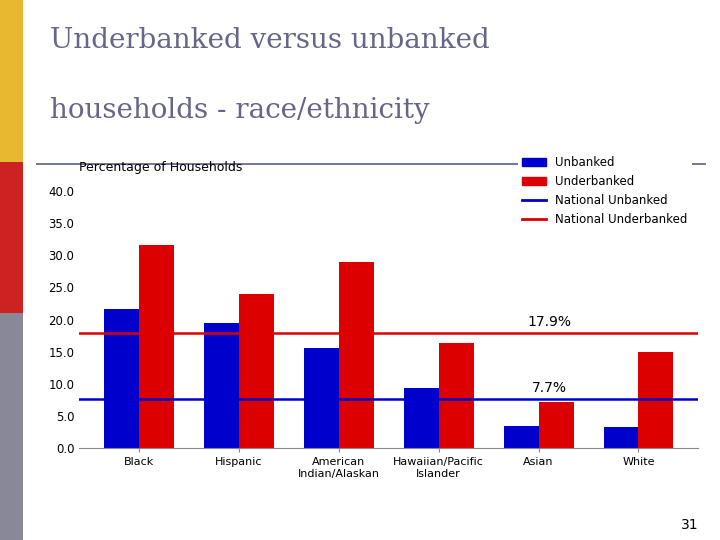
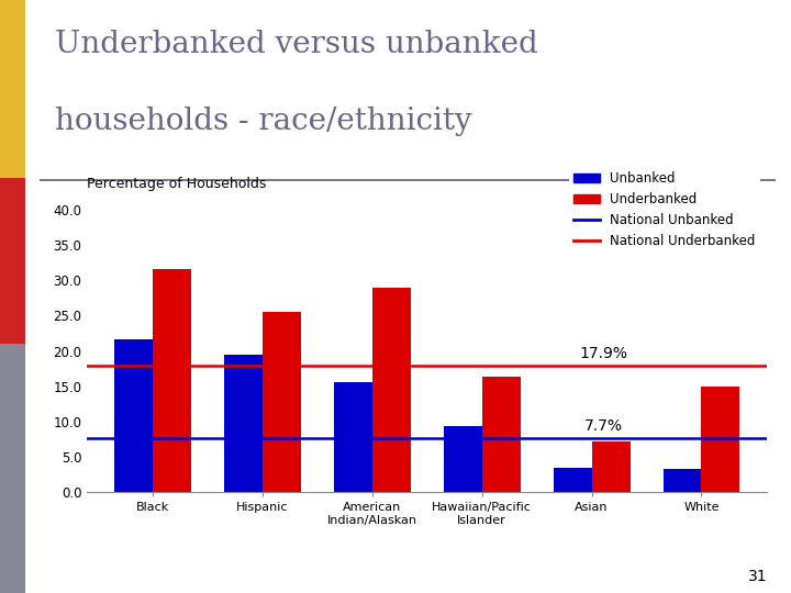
Underbanked/Hispanic: 24.0 -> 25.6
